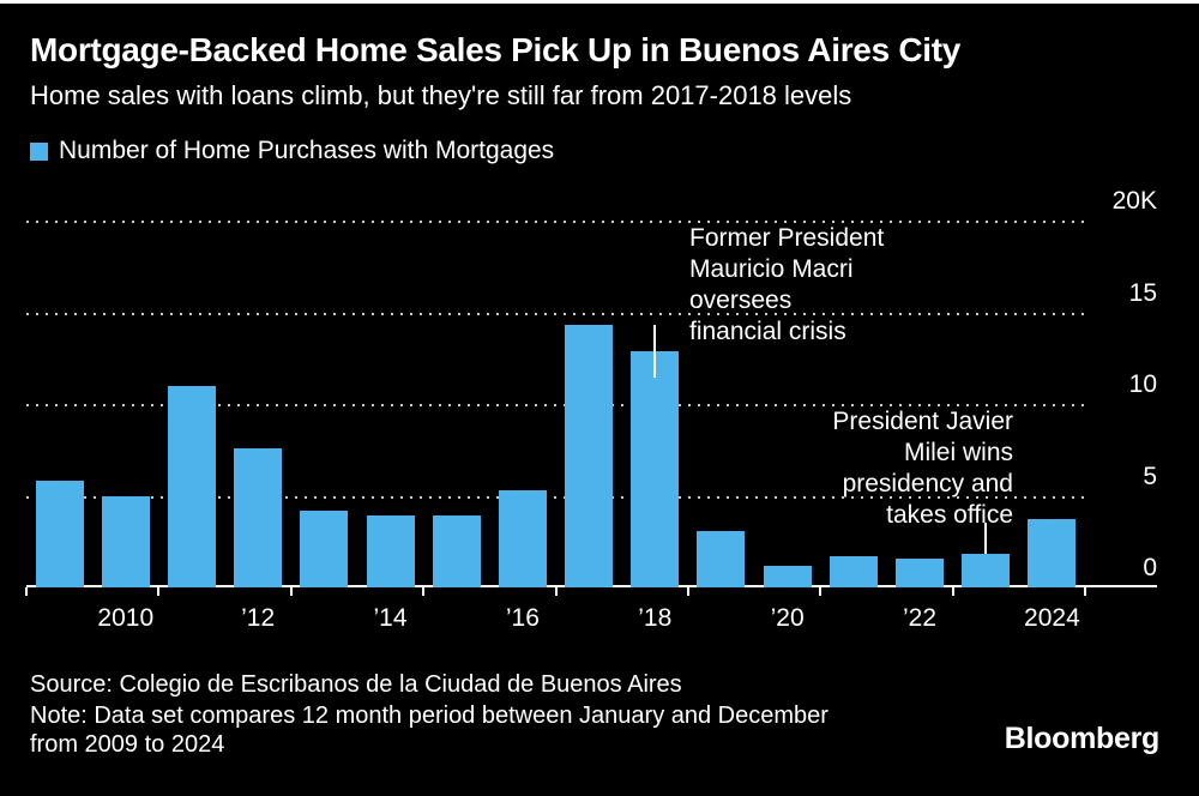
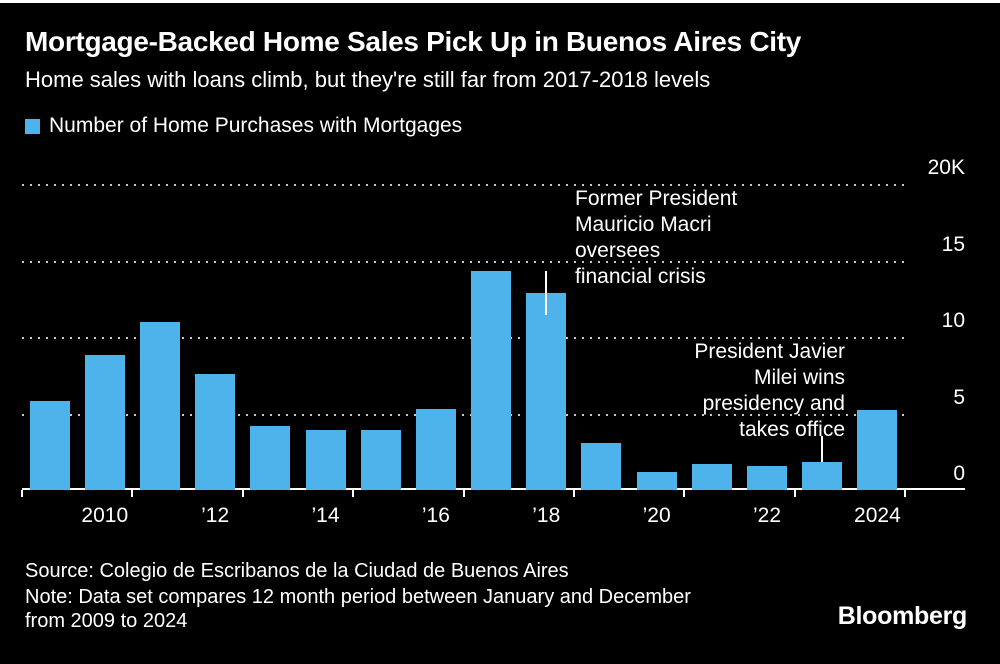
2010: 5.0K -> 8.8K
2024: 3.7K -> 5.2K
